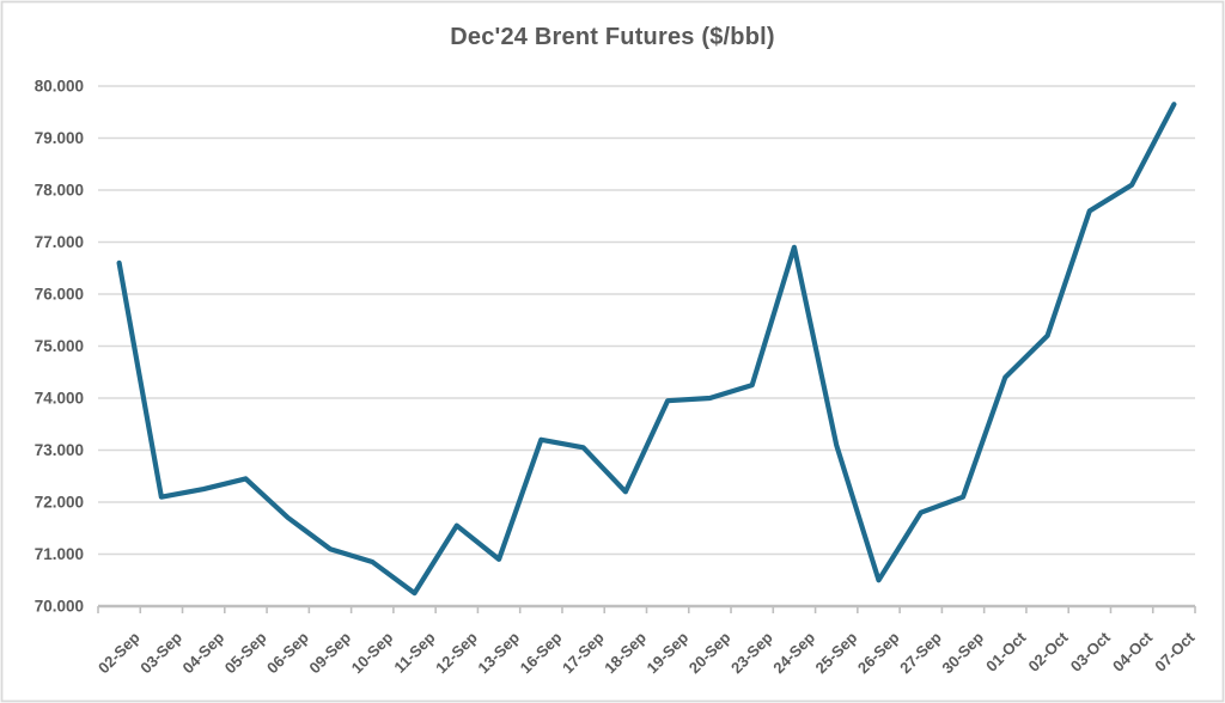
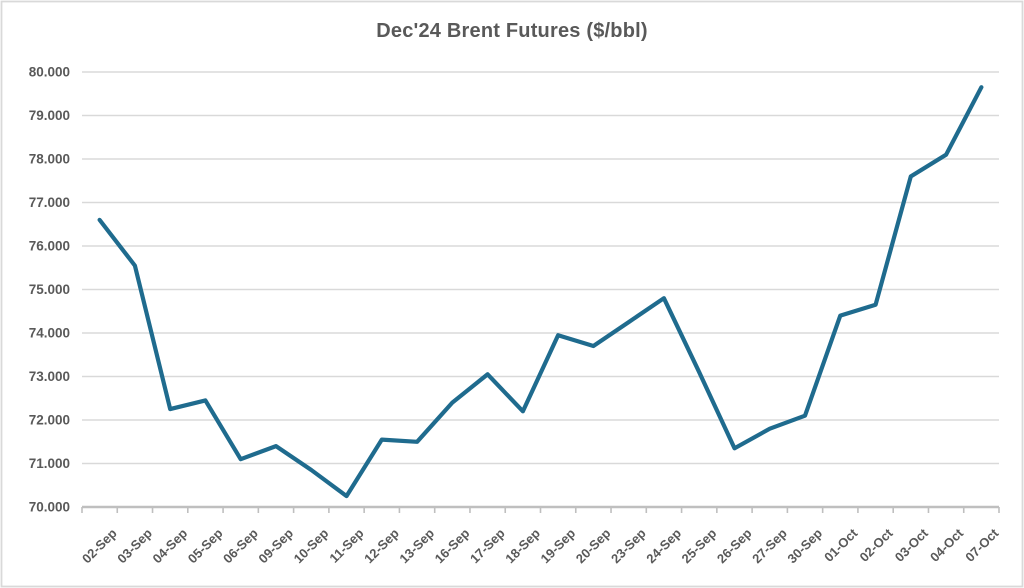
03-Sep: 72.1 -> 75.5
06-Sep: 71.7 -> 71.1
09-Sep: 71.1 -> 71.4
13-Sep: 70.9 -> 71.5
16-Sep: 73.2 -> 72.4
20-Sep: 74.0 -> 73.7
24-Sep: 76.9 -> 74.8
26-Sep: 70.5 -> 71.3
02-Oct: 75.2 -> 74.7
